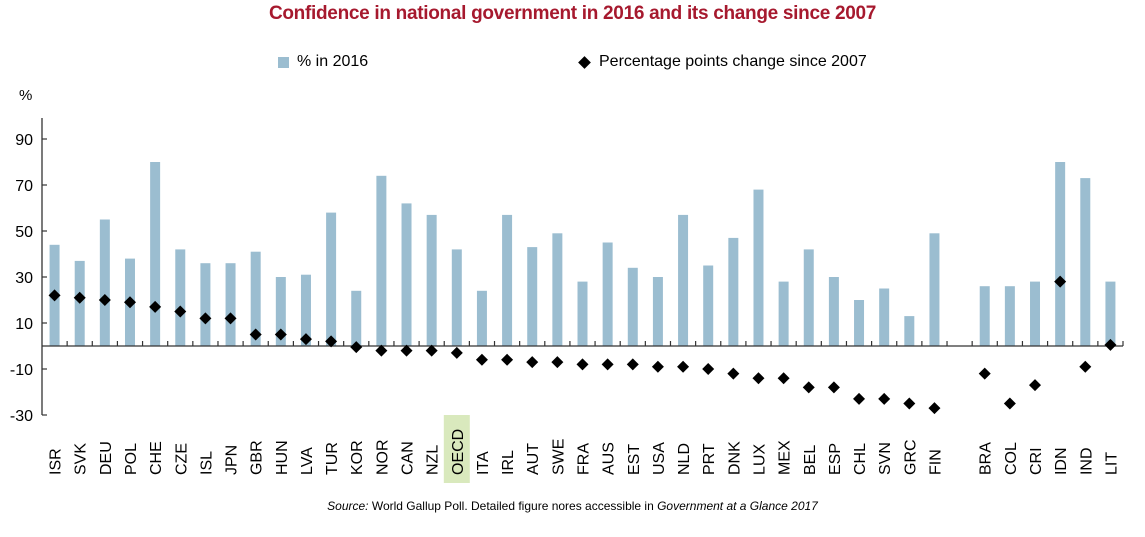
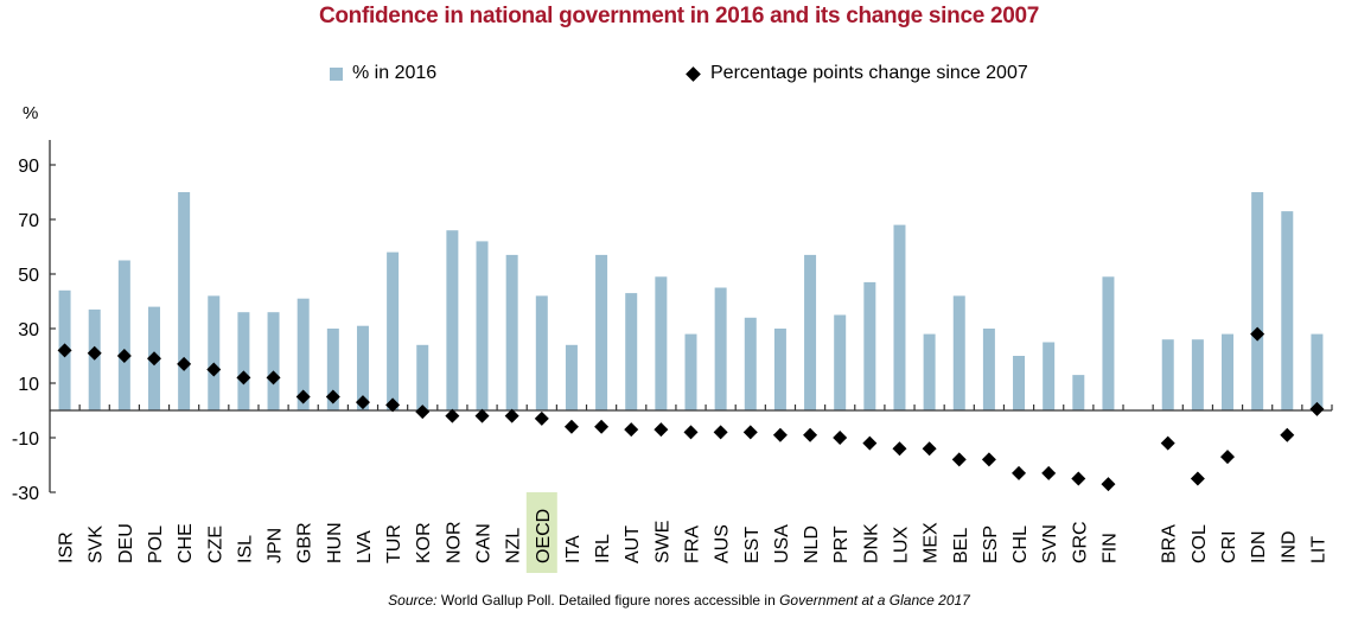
% in 2016/NOR: 74 -> 66
